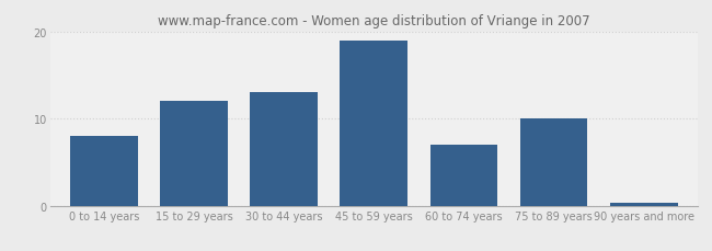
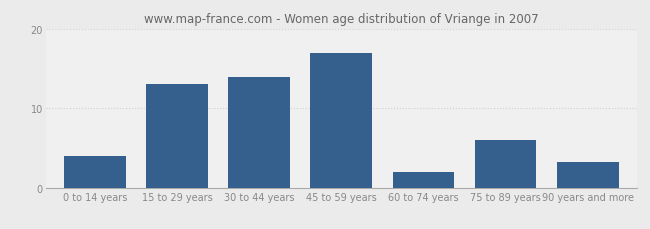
0 to 14 years: 8.0 -> 4.0
15 to 29 years: 12.0 -> 13.0
30 to 44 years: 13.0 -> 14.0
45 to 59 years: 19.0 -> 17.0
60 to 74 years: 7.0 -> 2.0
75 to 89 years: 10.0 -> 6.0
90 years and more: 0.3 -> 3.2
